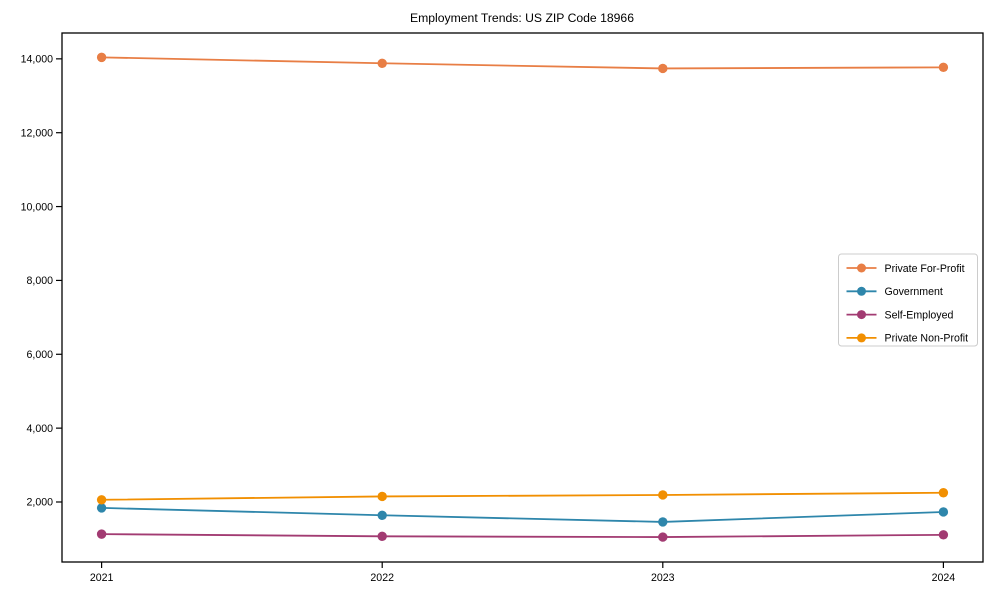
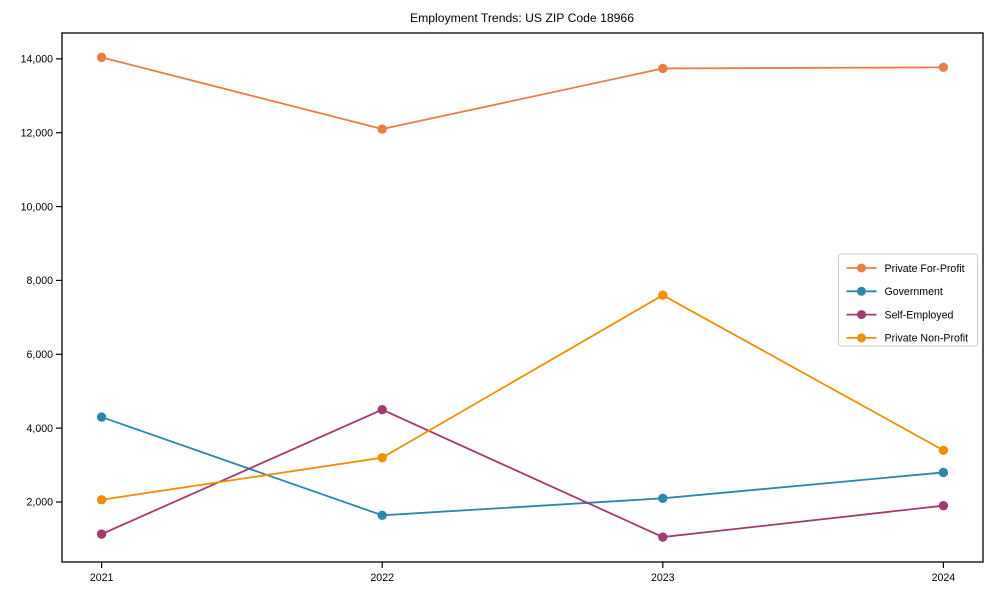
Government/2021: 1800 -> 4300
Private For-Profit/2022: 13900 -> 12100
Self-Employed/2022: 1100 -> 4500
Private Non-Profit/2022: 2200 -> 3200
Government/2023: 1500 -> 2100
Private Non-Profit/2023: 2200 -> 7600
Government/2024: 1700 -> 2800
Self-Employed/2024: 1100 -> 1900
Private Non-Profit/2024: 2200 -> 3400
